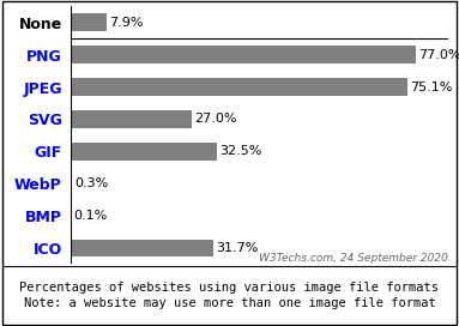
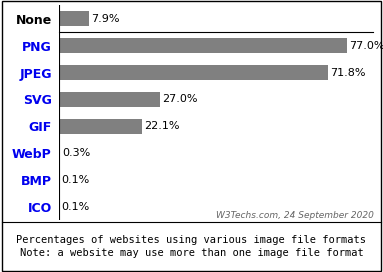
JPEG: 75.1% -> 71.8%
GIF: 32.5% -> 22.1%
ICO: 31.7% -> 0.1%
